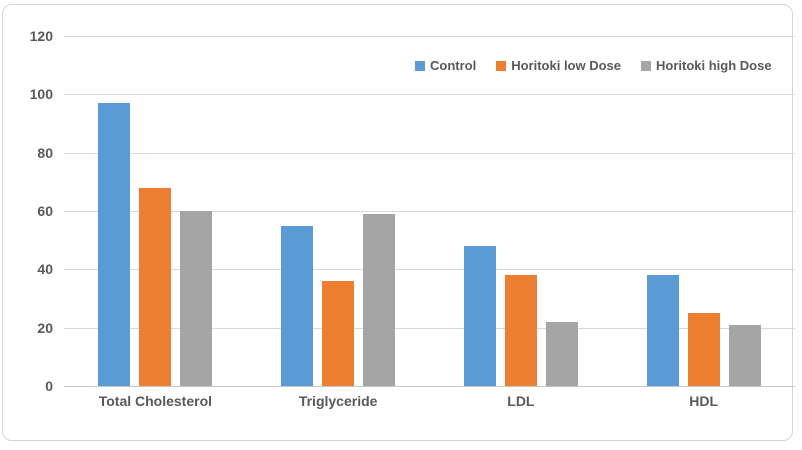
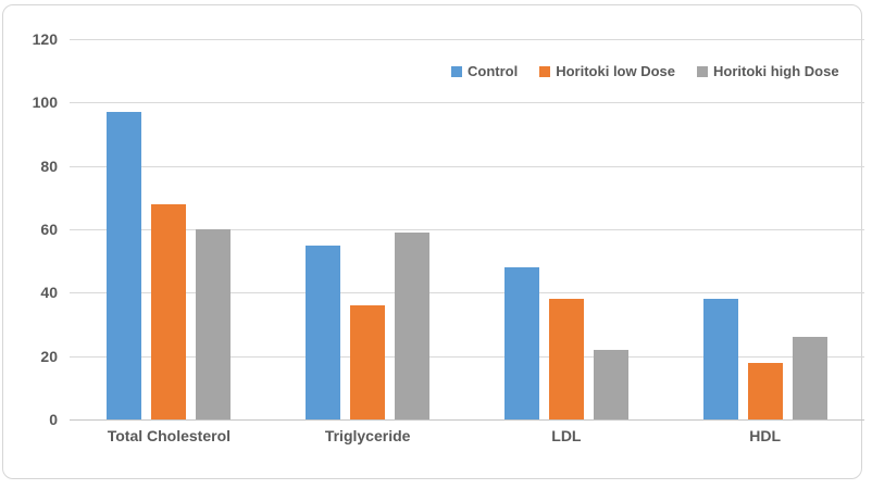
Horitoki low Dose/HDL: 25 -> 18
Horitoki high Dose/HDL: 21 -> 26
